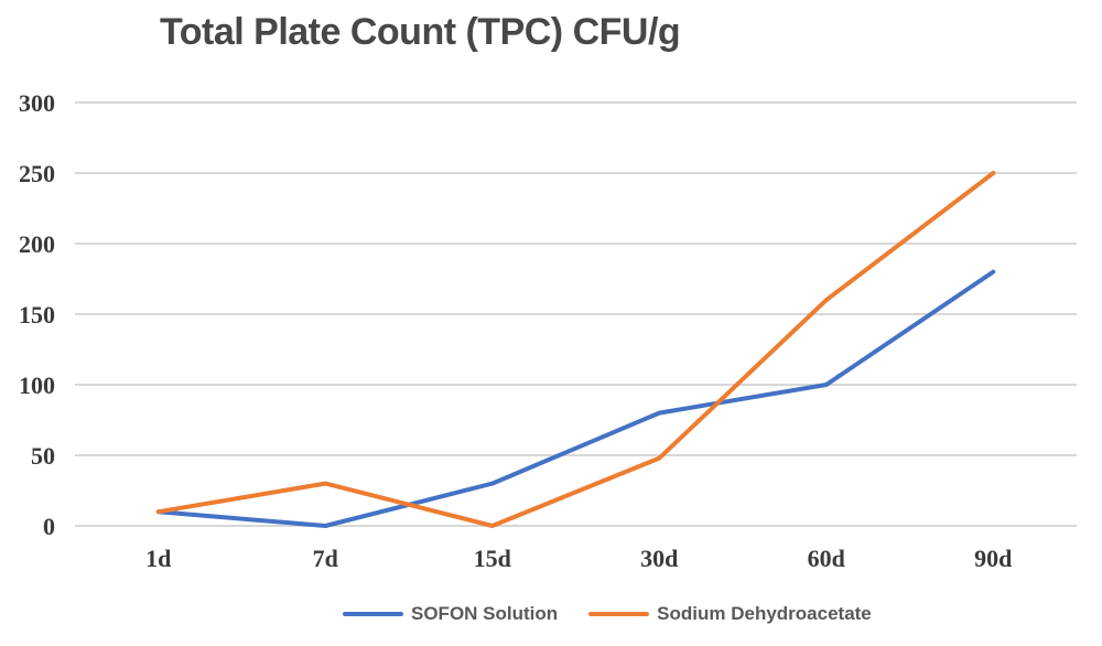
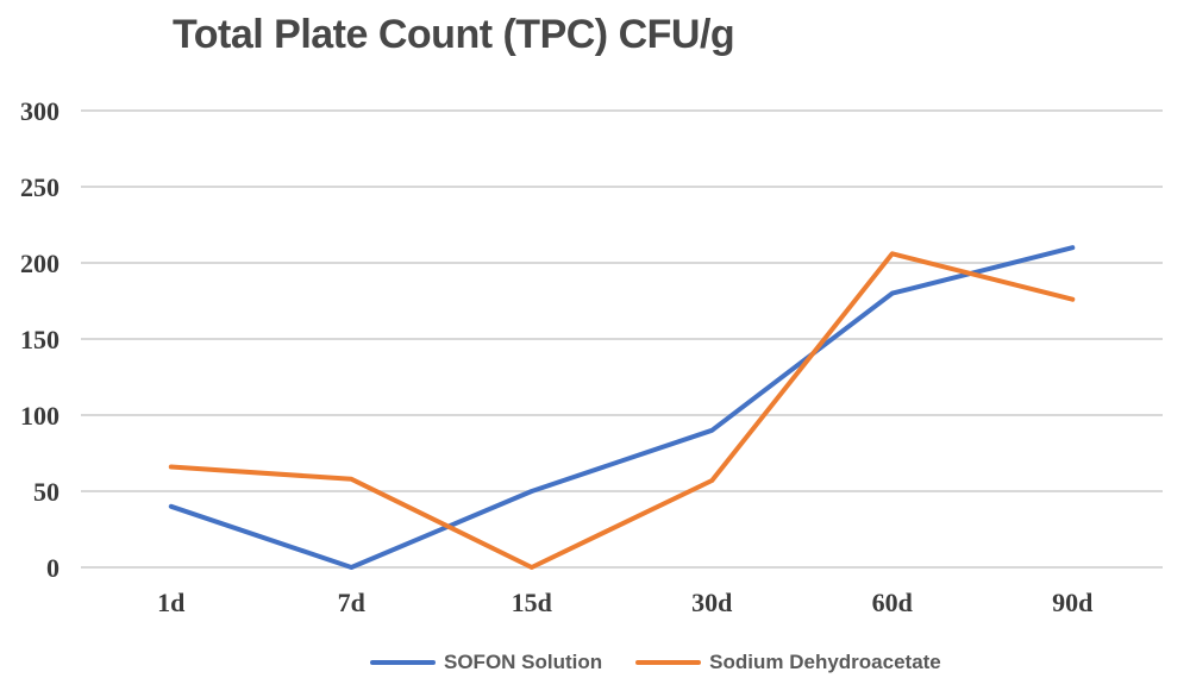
SOFON Solution/1d: 10 -> 40
Sodium Dehydroacetate/1d: 10 -> 66
Sodium Dehydroacetate/7d: 30 -> 58
SOFON Solution/15d: 30 -> 50
SOFON Solution/30d: 80 -> 90
Sodium Dehydroacetate/30d: 48 -> 57
SOFON Solution/60d: 100 -> 180
Sodium Dehydroacetate/60d: 160 -> 206
SOFON Solution/90d: 180 -> 210
Sodium Dehydroacetate/90d: 250 -> 176
